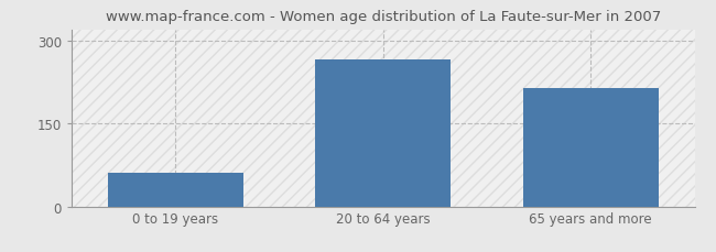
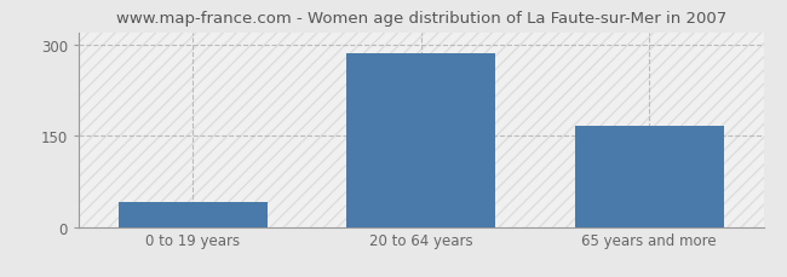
0 to 19 years: 60 -> 40
20 to 64 years: 266 -> 286
65 years and more: 214 -> 166
